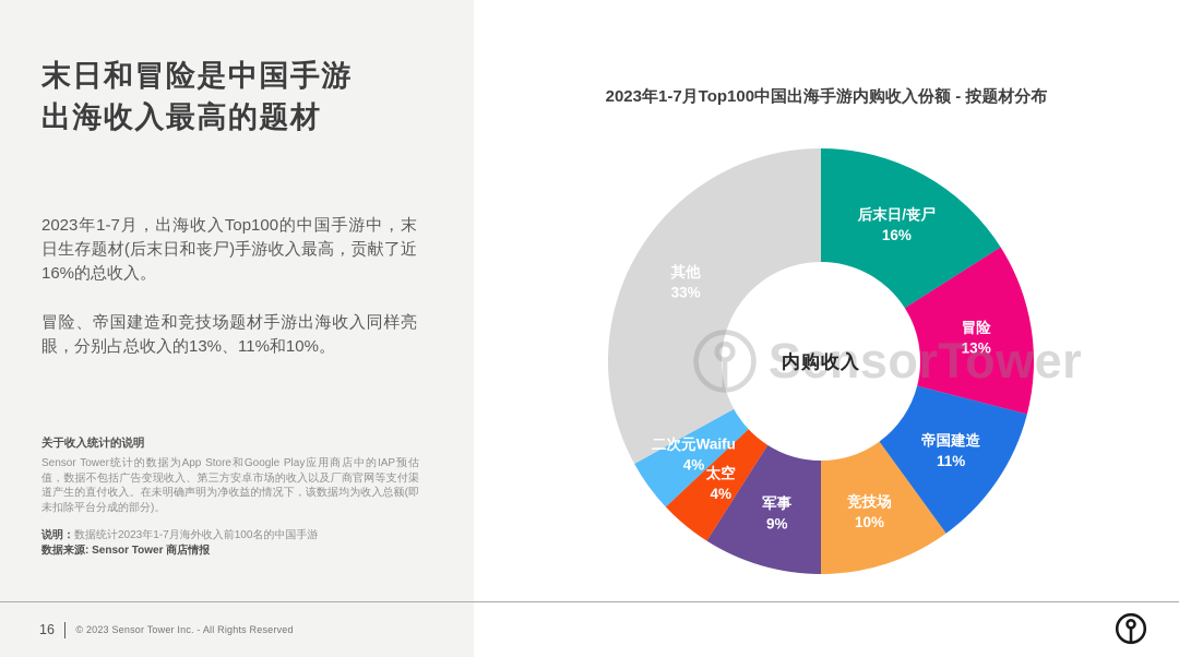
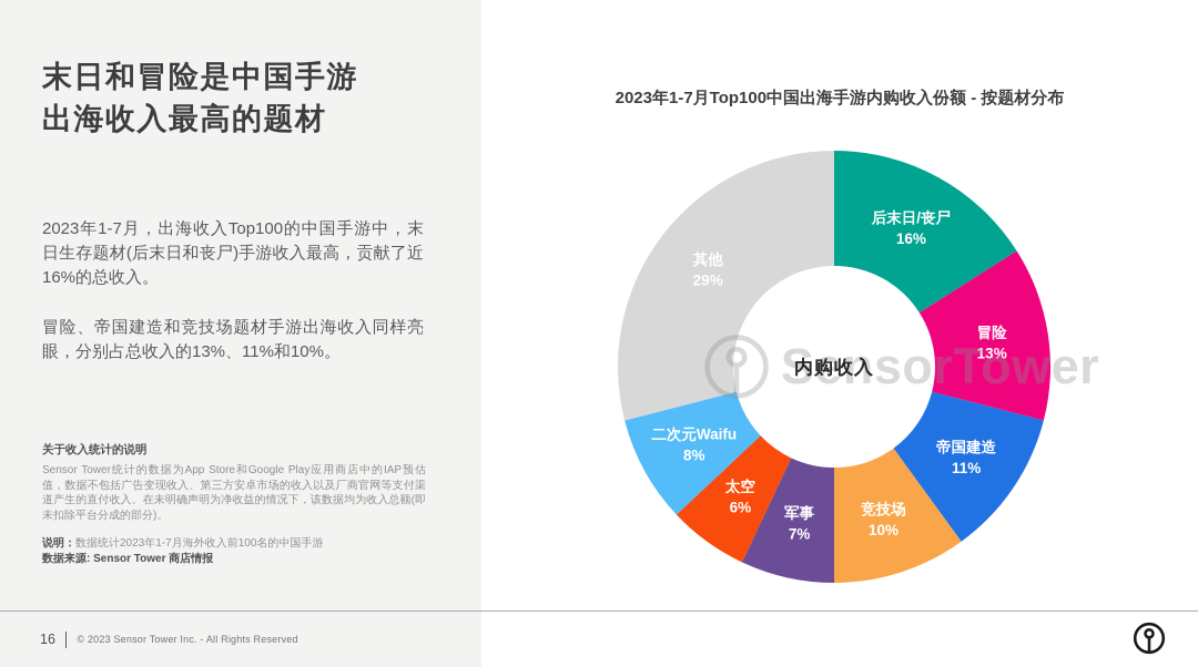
军事: 9% -> 7%
太空: 4% -> 6%
二次元Waifu: 4% -> 8%
其他: 33% -> 29%
